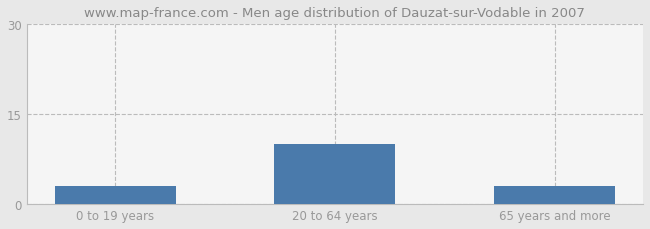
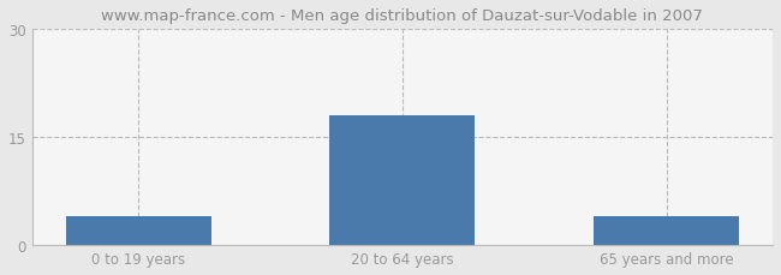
0 to 19 years: 3 -> 4
20 to 64 years: 10 -> 18
65 years and more: 3 -> 4
